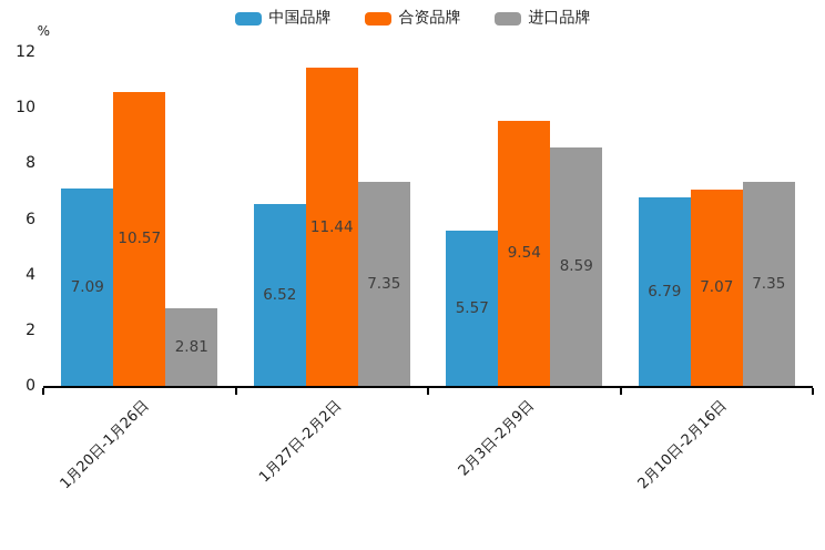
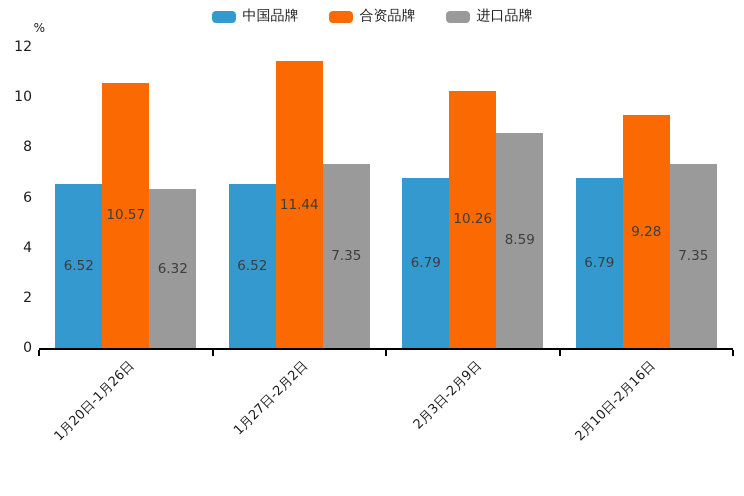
中国品牌/1月20日-1月26日: 7.09 -> 6.52
进口品牌/1月20日-1月26日: 2.81 -> 6.32
中国品牌/2月3日-2月9日: 5.57 -> 6.79
合资品牌/2月3日-2月9日: 9.54 -> 10.26
合资品牌/2月10日-2月16日: 7.07 -> 9.28
